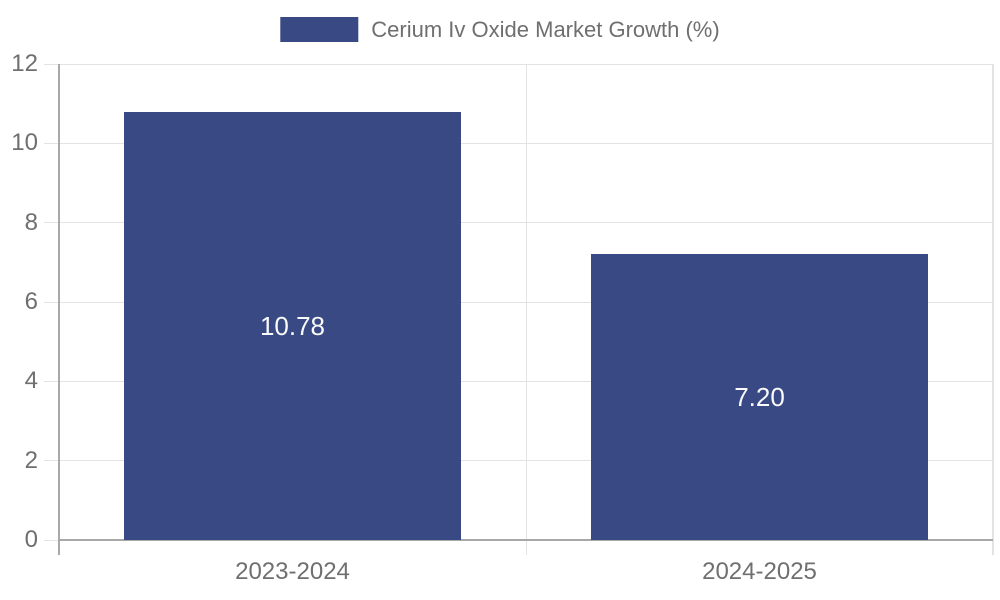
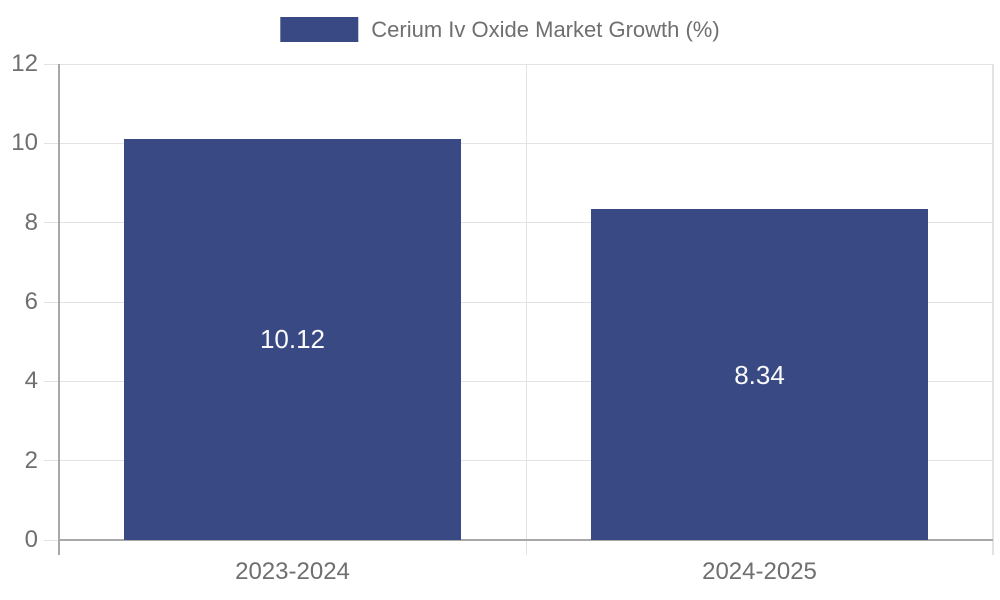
2023-2024: 10.78 -> 10.12
2024-2025: 7.20 -> 8.34
